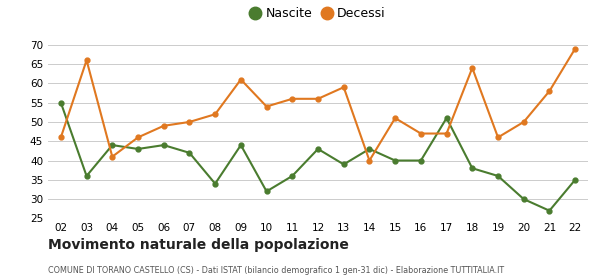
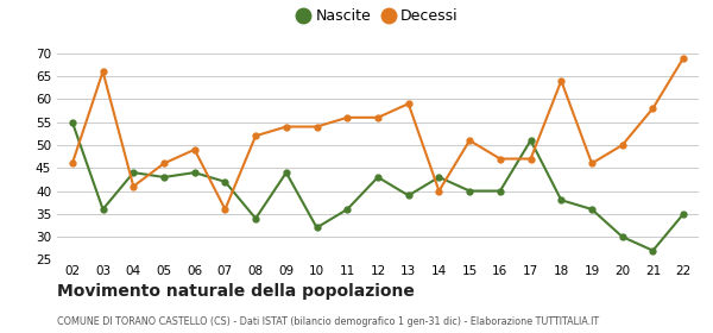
Decessi/07: 50 -> 36
Decessi/09: 61 -> 54
